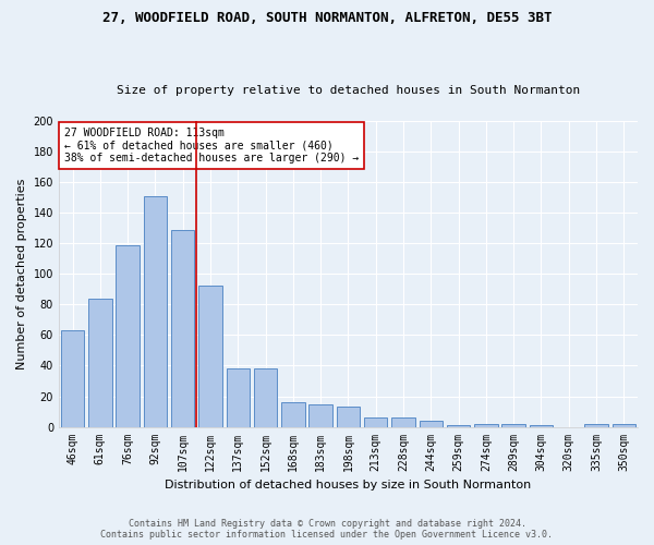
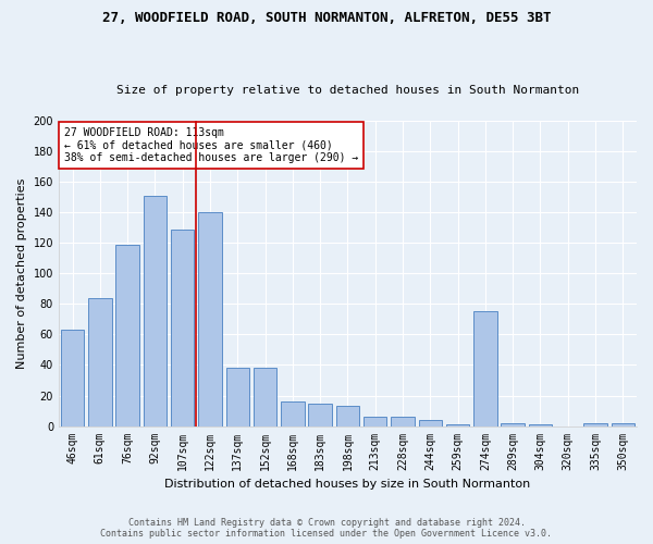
122sqm: 92 -> 140
274sqm: 2 -> 75
